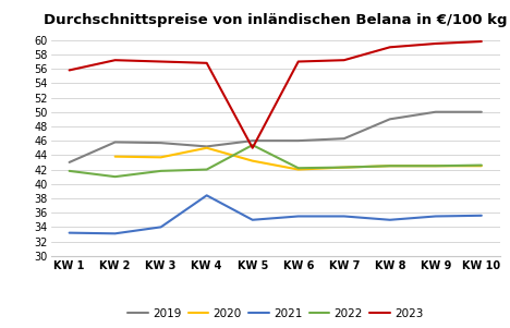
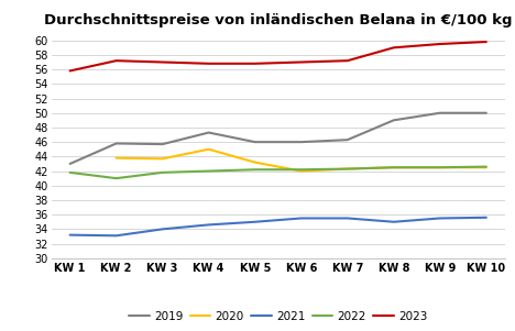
2019/KW 4: 45.2 -> 47.3
2021/KW 4: 38.4 -> 34.6
2022/KW 5: 45.4 -> 42.2
2023/KW 5: 45.0 -> 56.8
